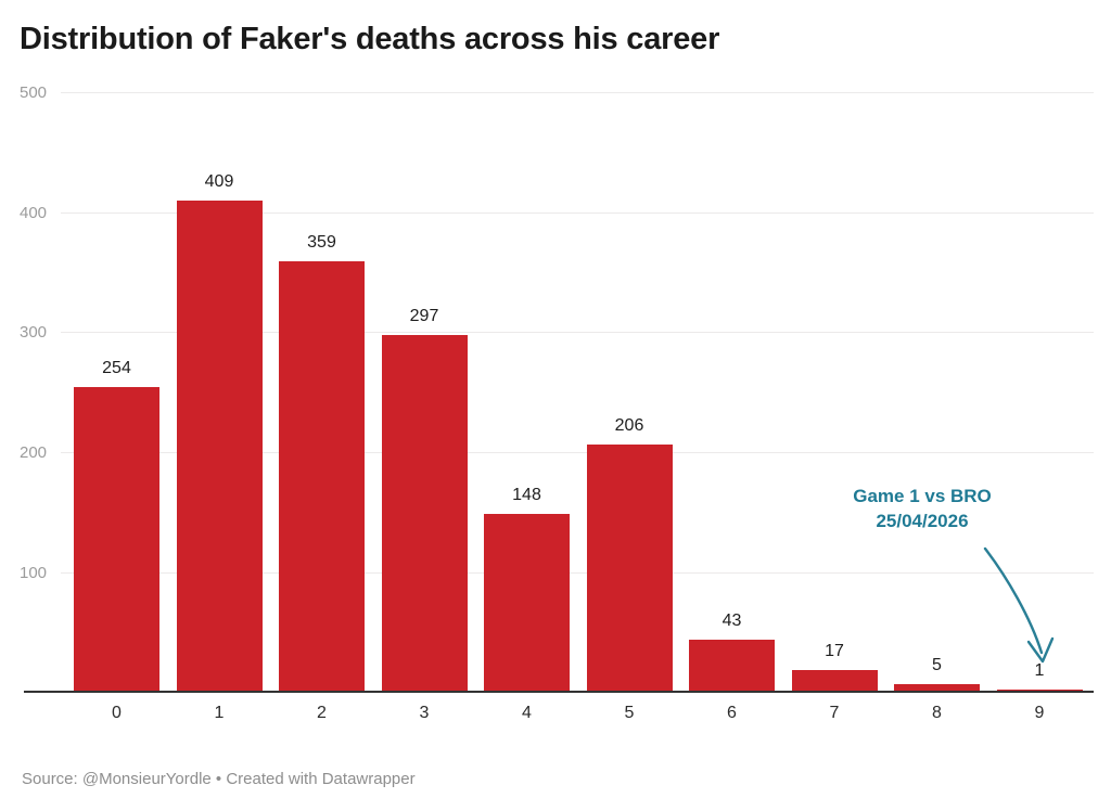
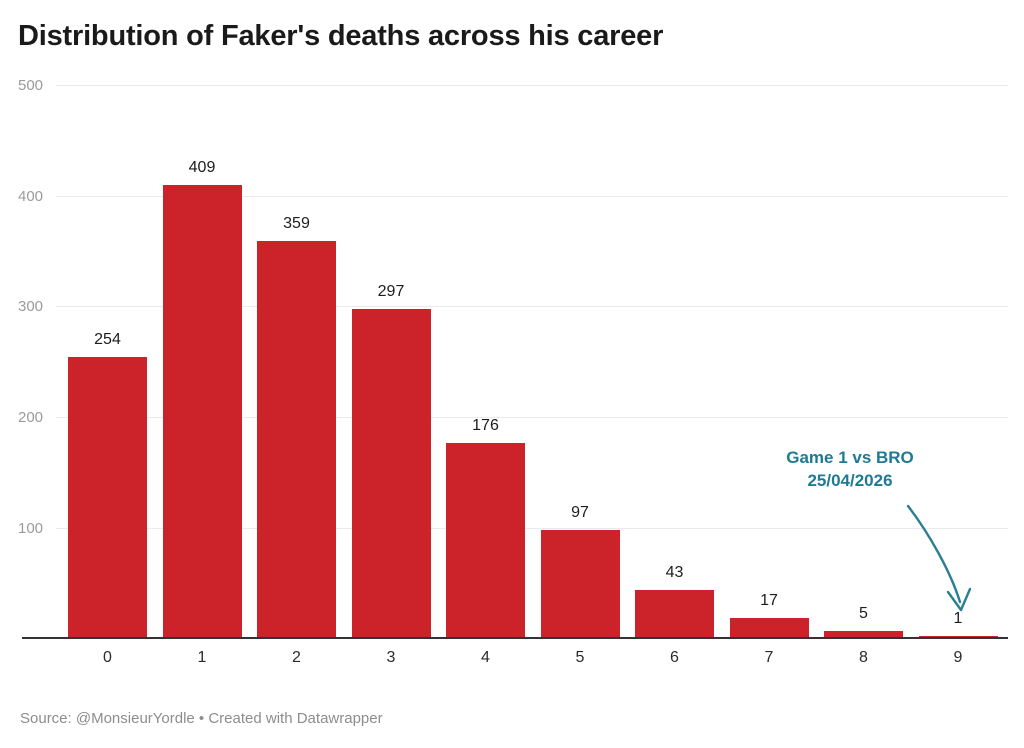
4: 148 -> 176
5: 206 -> 97
